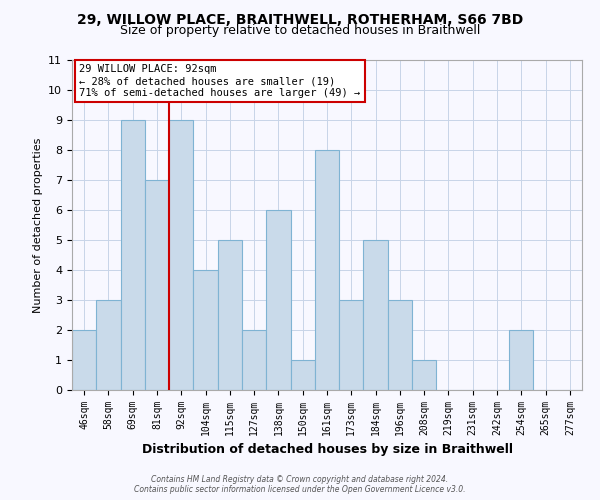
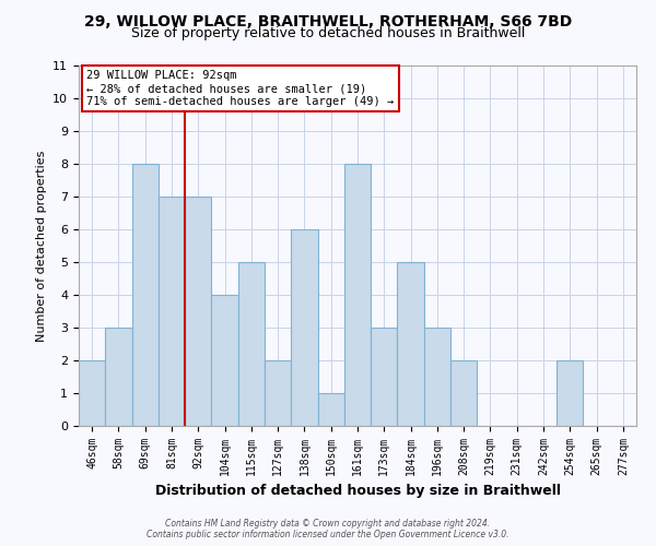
69sqm: 9 -> 8
92sqm: 9 -> 7
208sqm: 1 -> 2
